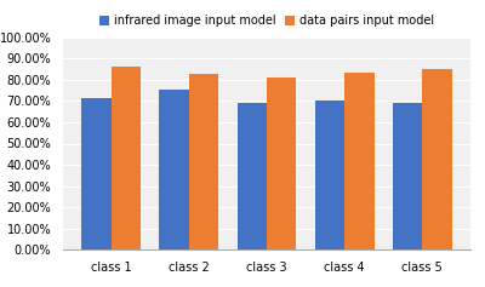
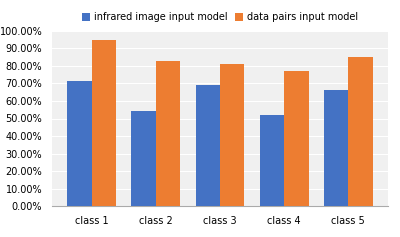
data pairs input model/class 1: 86% -> 95%
infrared image input model/class 2: 76% -> 54%
infrared image input model/class 4: 70% -> 52%
data pairs input model/class 4: 83% -> 77%
infrared image input model/class 5: 69% -> 66%
